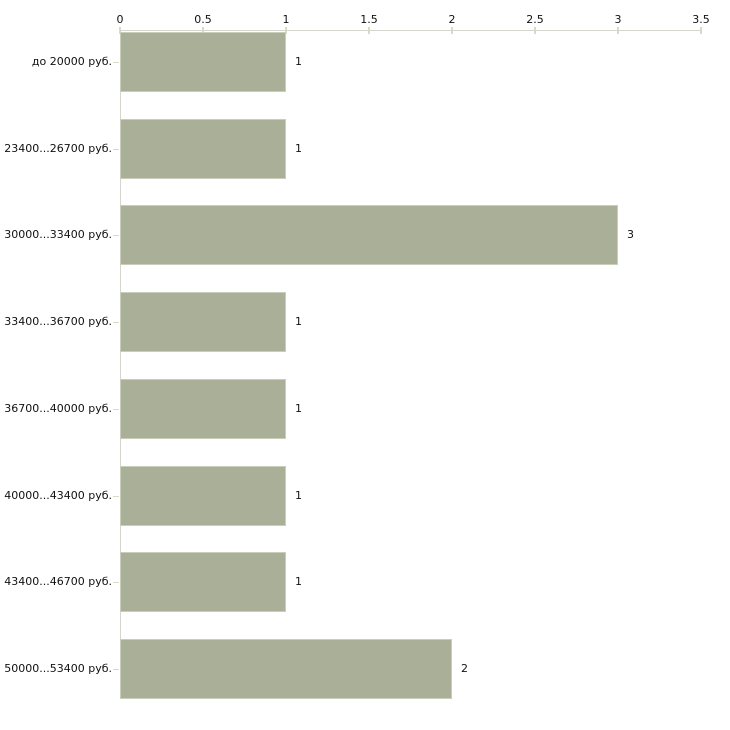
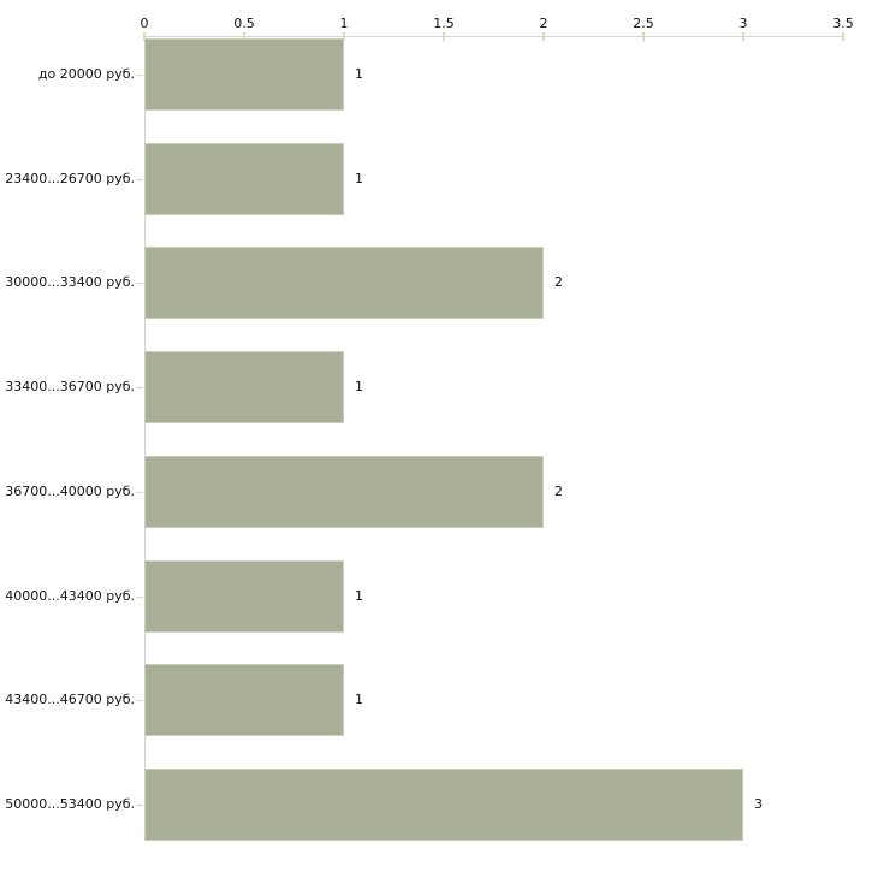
30000...33400 руб.: 3 -> 2
36700...40000 руб.: 1 -> 2
50000...53400 руб.: 2 -> 3
